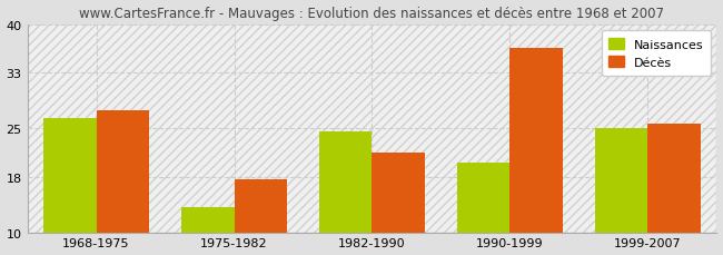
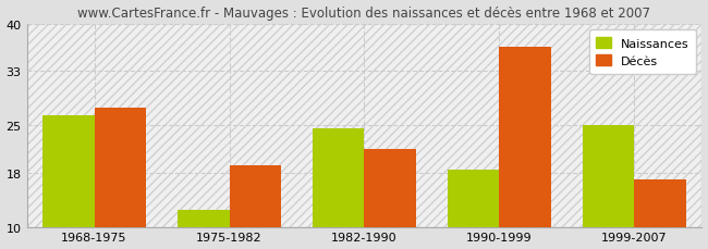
Naissances/1975-1982: 13.6 -> 12.5
Décès/1975-1982: 17.6 -> 19.0
Naissances/1990-1999: 20.0 -> 18.5
Décès/1999-2007: 25.6 -> 17.0
